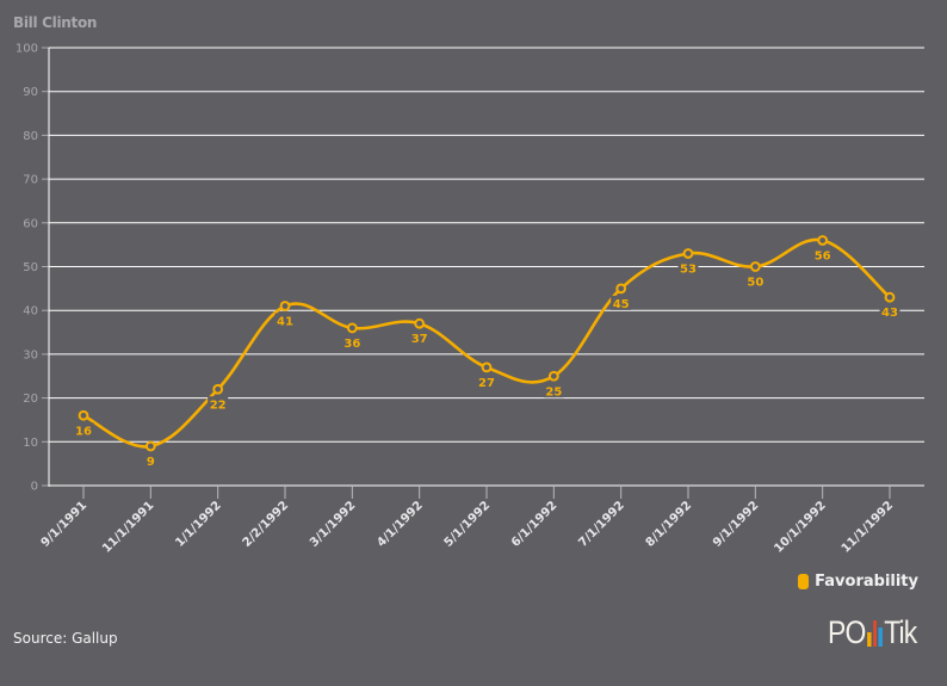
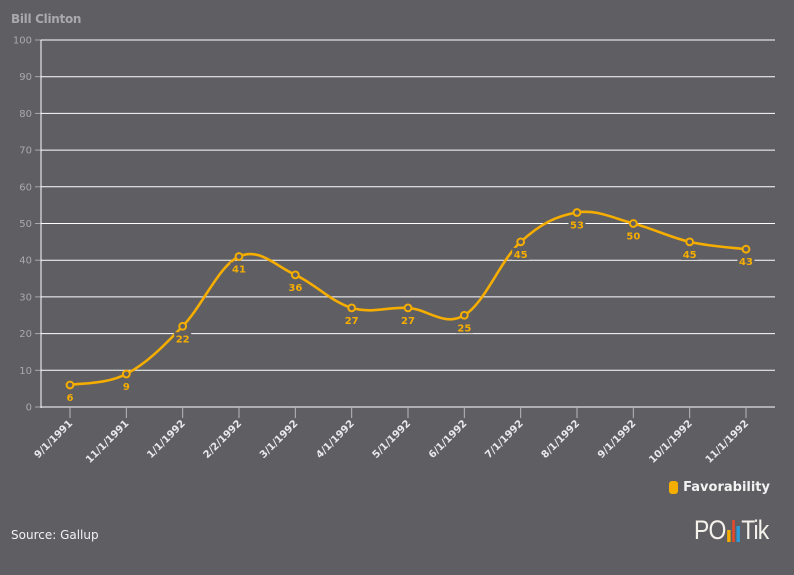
9/1/1991: 16 -> 6
4/1/1992: 37 -> 27
10/1/1992: 56 -> 45
